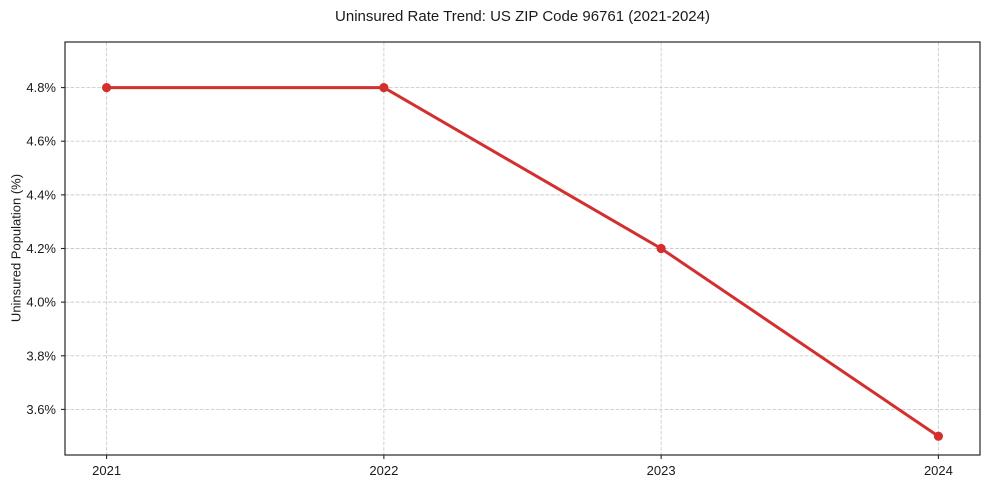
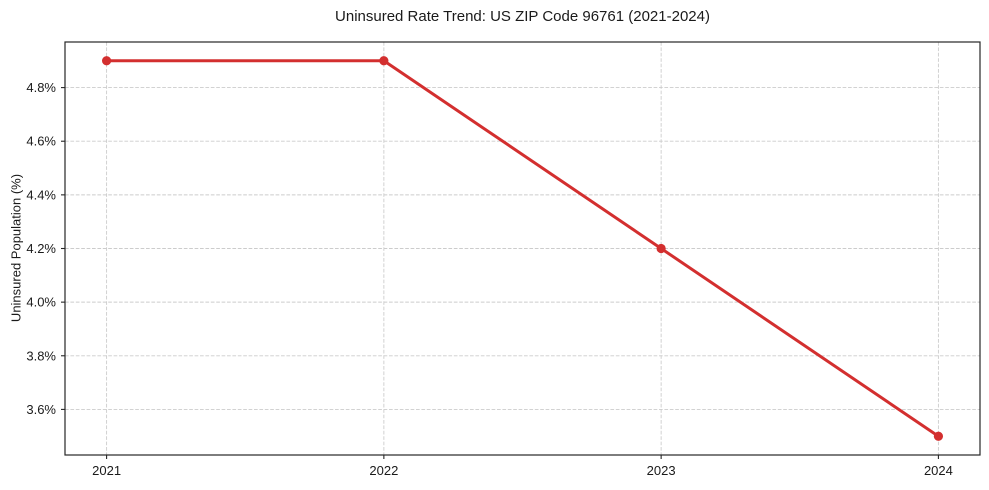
2021: 4.8% -> 4.9%
2022: 4.8% -> 4.9%
